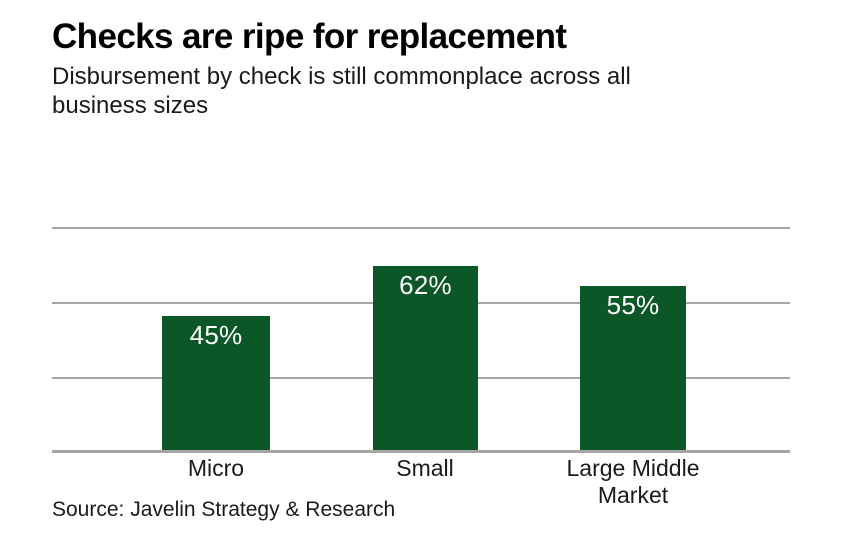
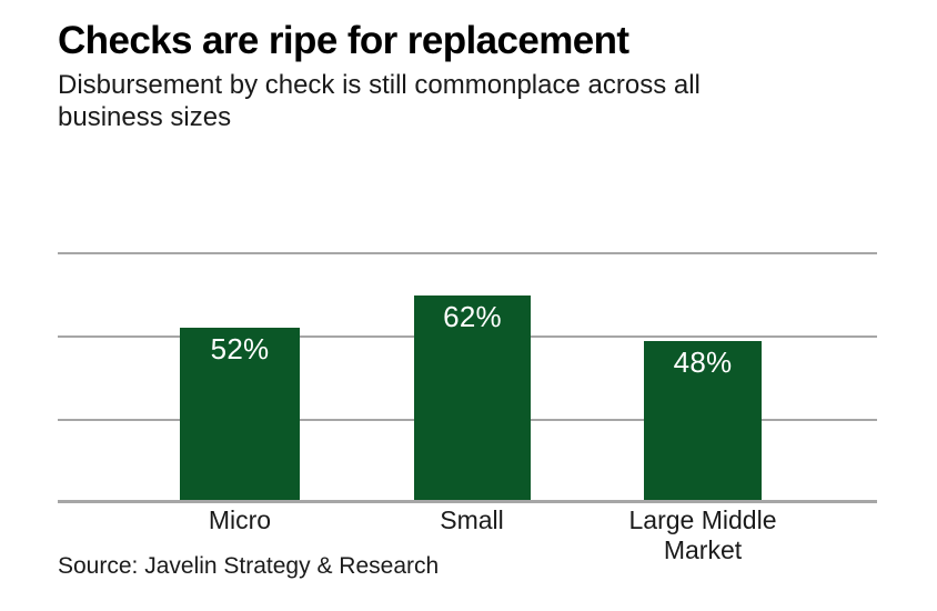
Micro: 45% -> 52%
Large Middle Market: 55% -> 48%
